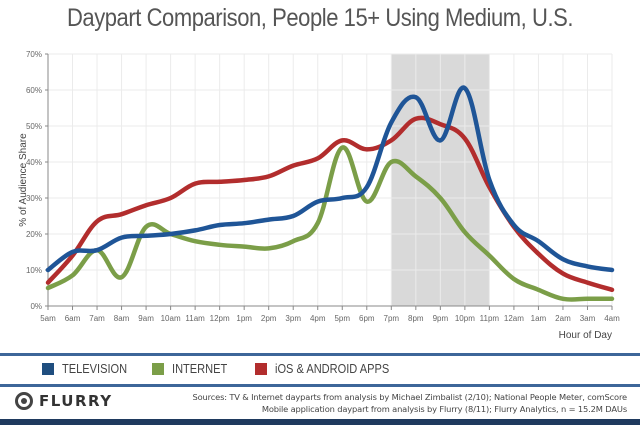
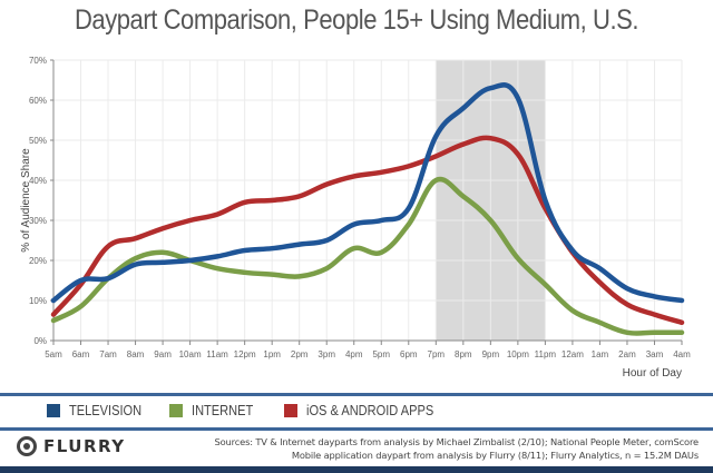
INTERNET/8am: 8% -> 20%
iOS & ANDROID APPS/11am: 34% -> 32%
INTERNET/5pm: 44% -> 22%
iOS & ANDROID APPS/5pm: 46% -> 42%
iOS & ANDROID APPS/8pm: 52% -> 49%
TELEVISION/9pm: 46% -> 63%
